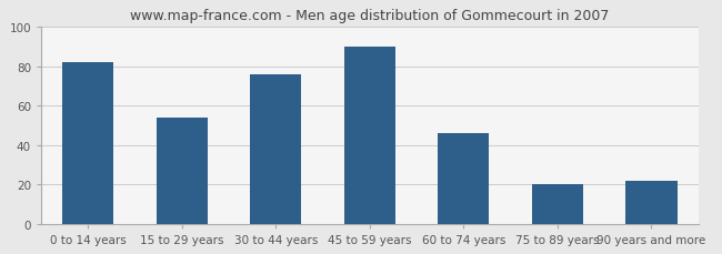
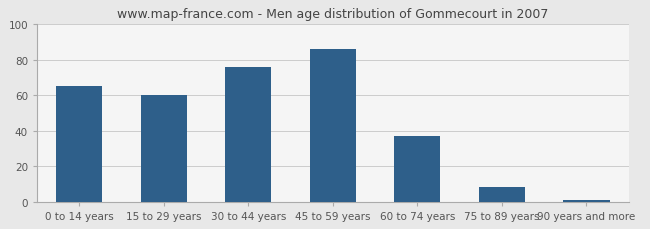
0 to 14 years: 82 -> 65
15 to 29 years: 54 -> 60
45 to 59 years: 90 -> 86
60 to 74 years: 46 -> 37
75 to 89 years: 20 -> 8
90 years and more: 22 -> 1
